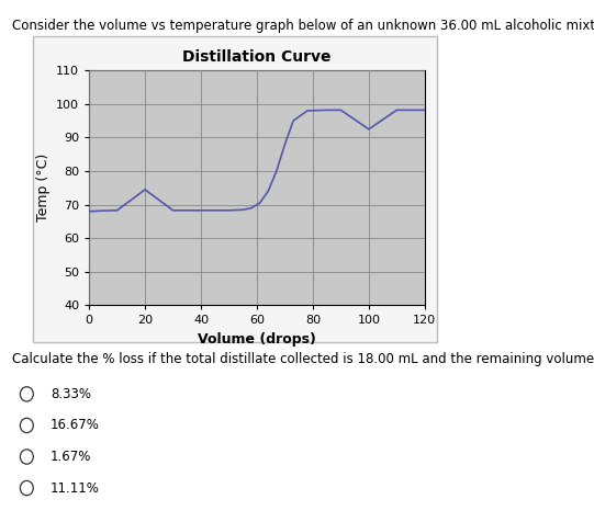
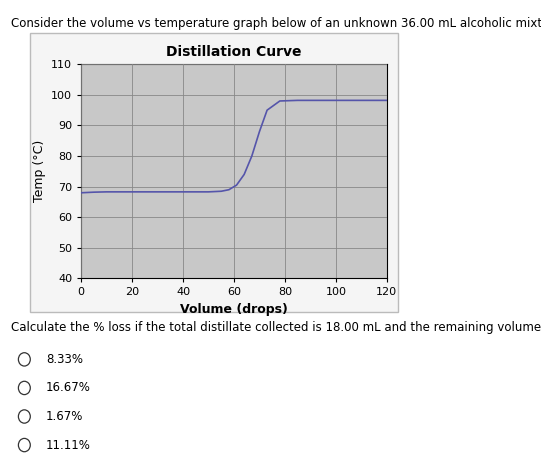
20: 74.5 -> 68.3
100: 92.5 -> 98.2
